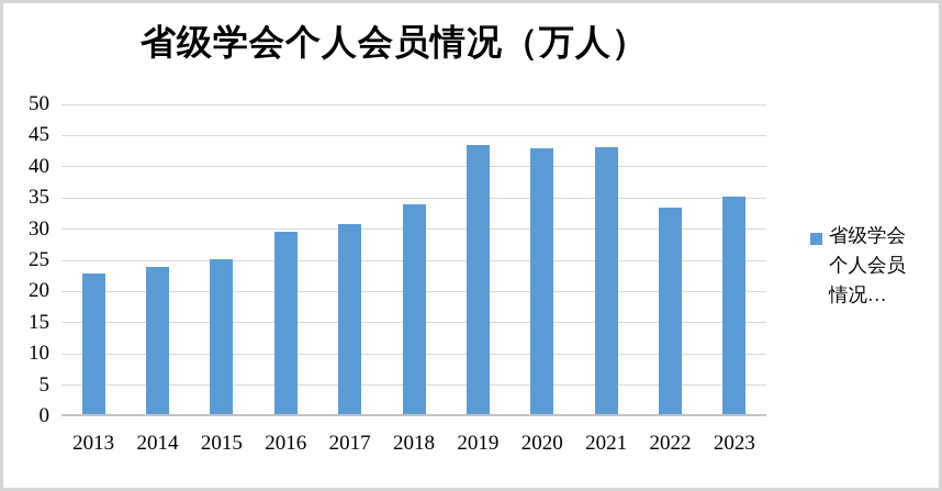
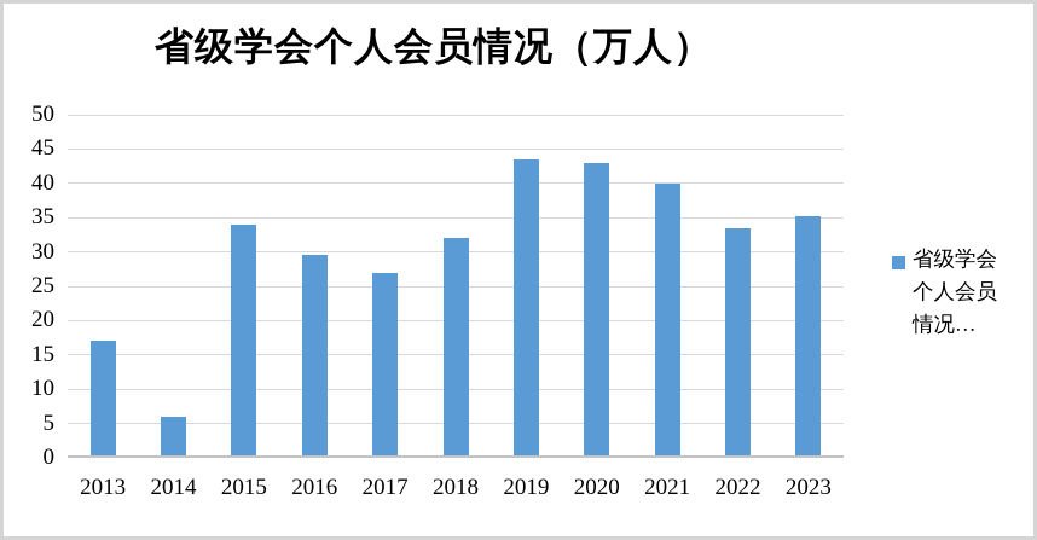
2013: 23 -> 17
2014: 24 -> 6
2015: 25 -> 34
2017: 31 -> 27
2018: 34 -> 32
2021: 43 -> 40
